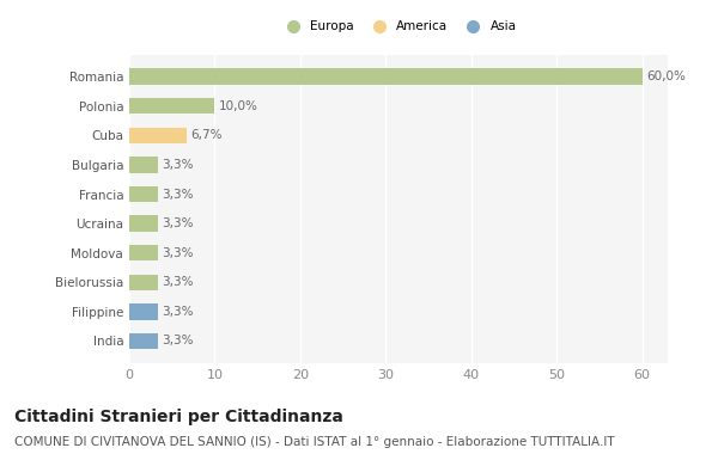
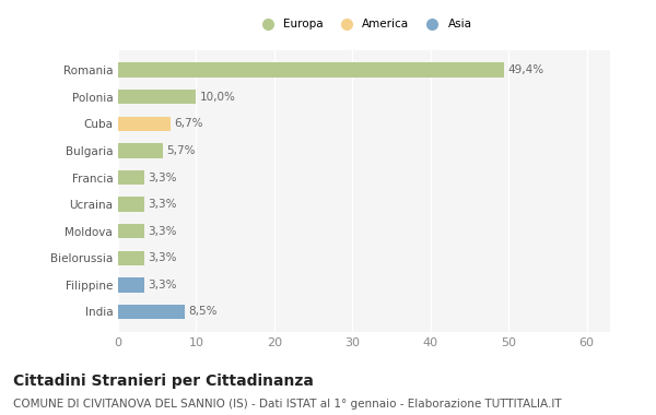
Romania: 60,0% -> 49,4%
Bulgaria: 3,3% -> 5,7%
India: 3,3% -> 8,5%
